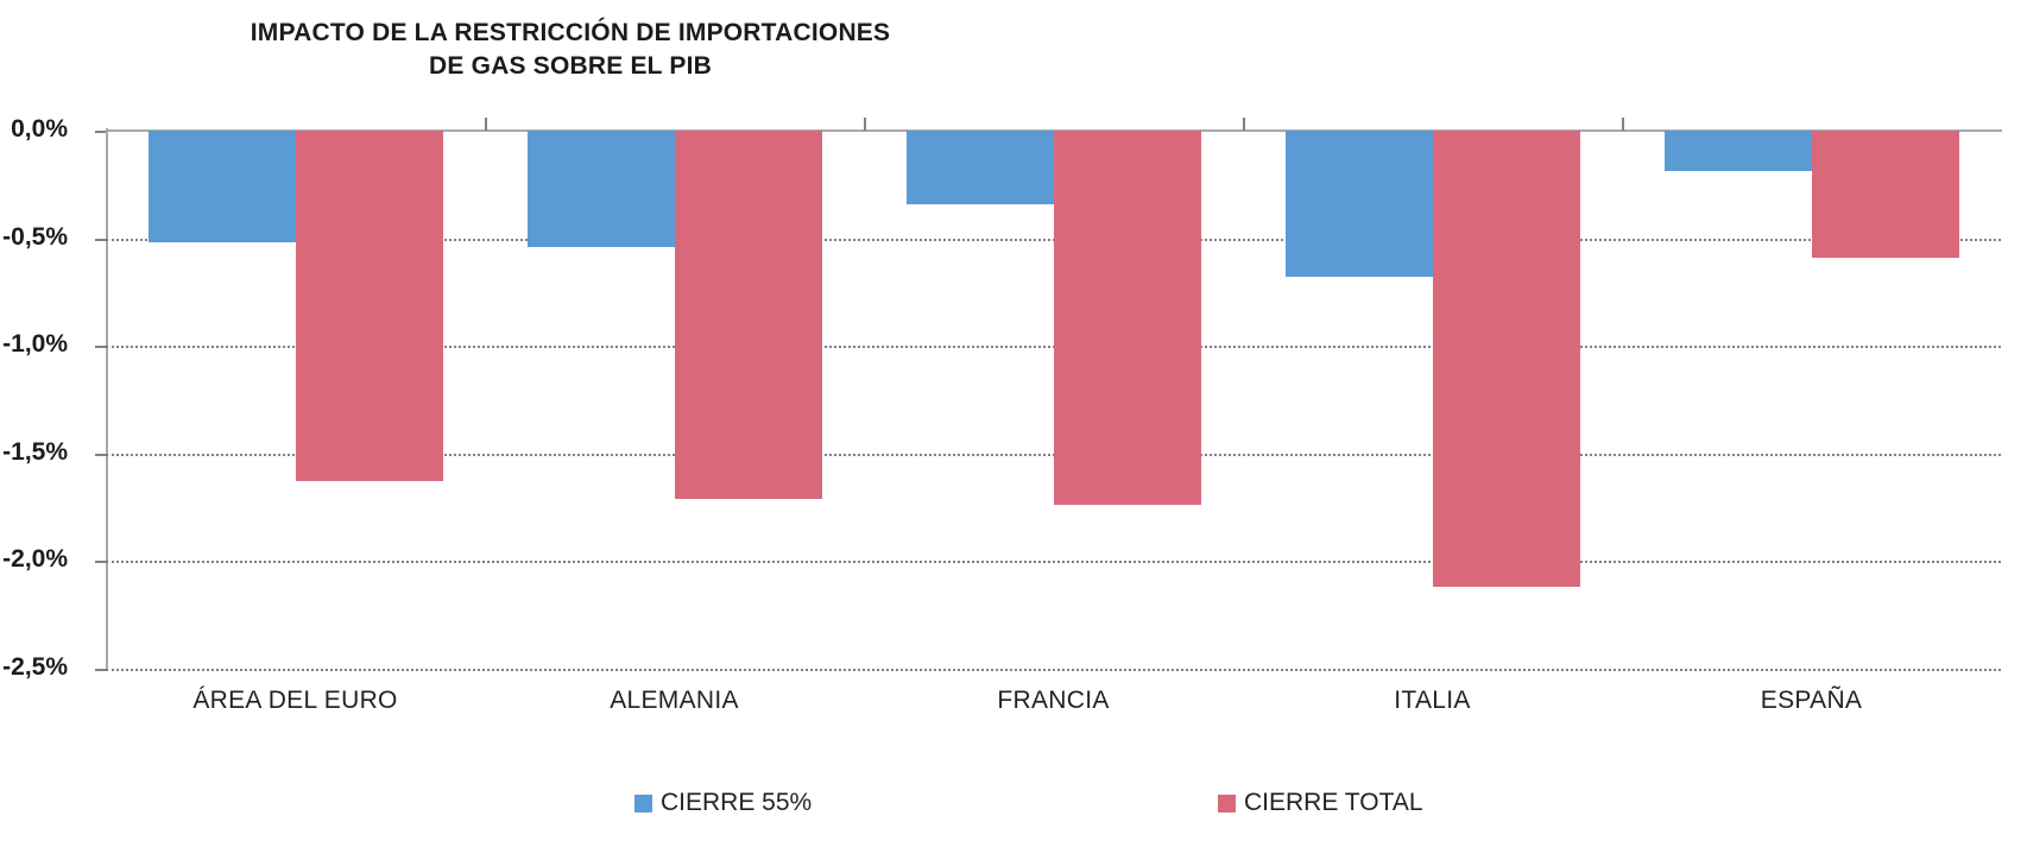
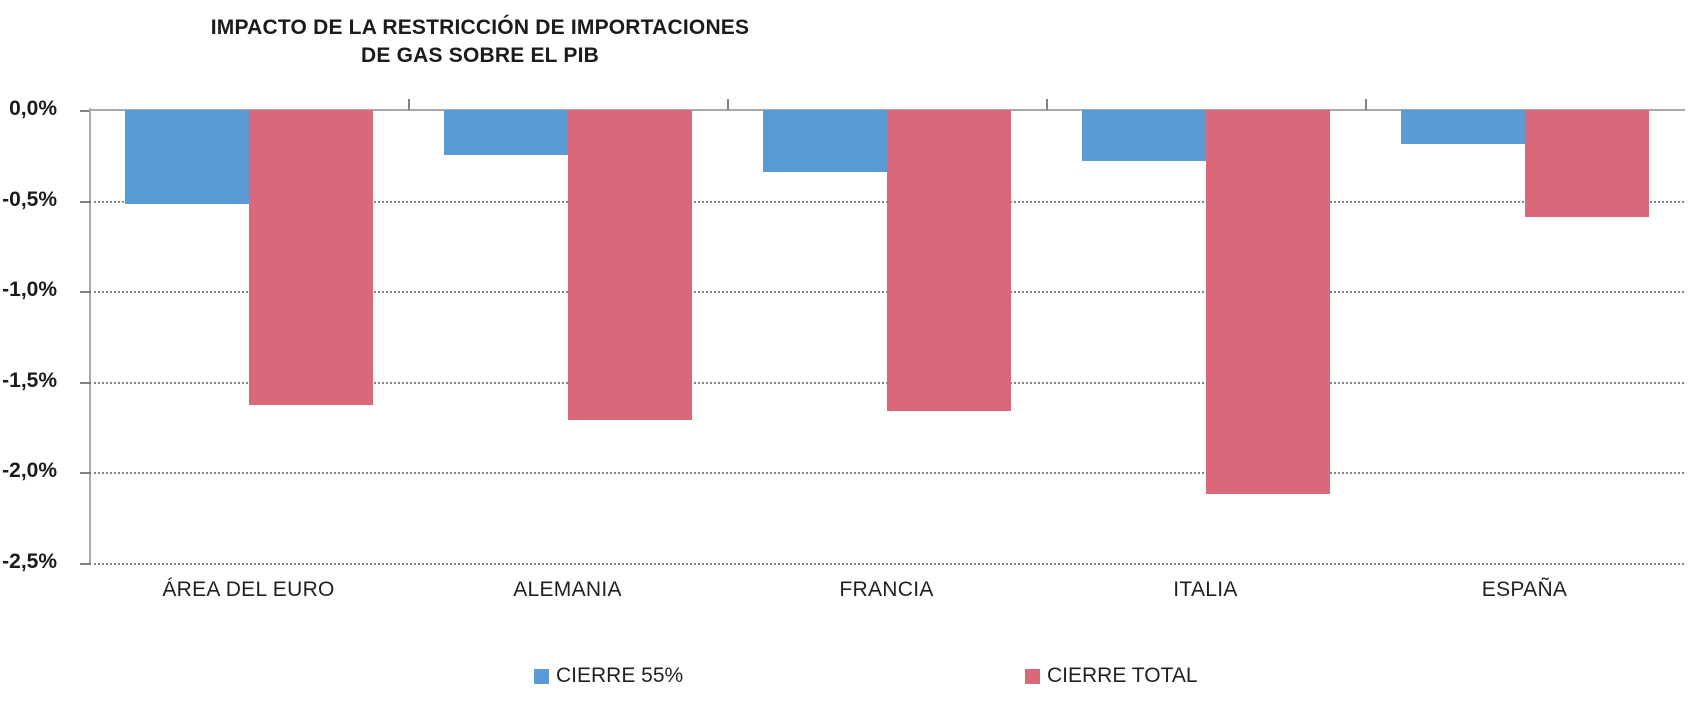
CIERRE 55%/ALEMANIA: -0,54% -> -0,25%
CIERRE TOTAL/FRANCIA: -1,74% -> -1,66%
CIERRE 55%/ITALIA: -0,68% -> -0,28%
